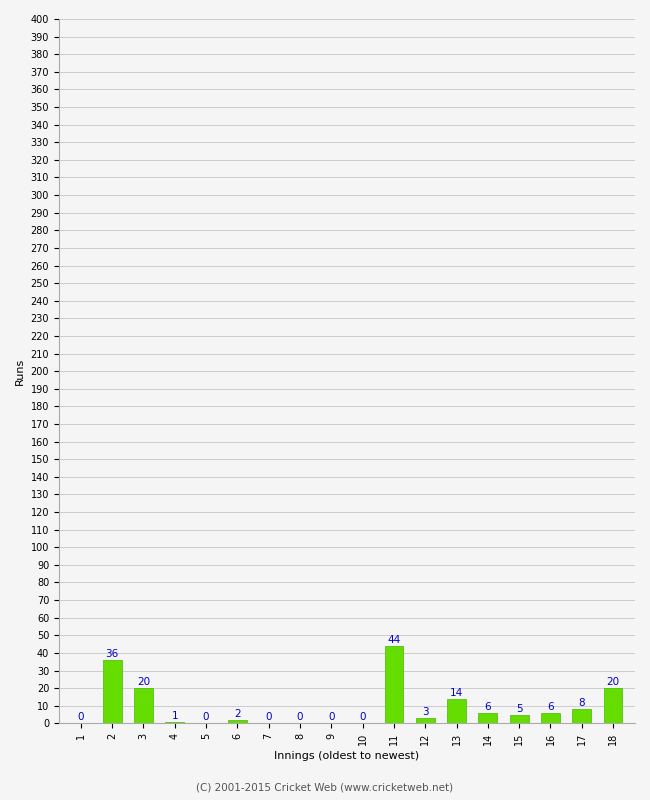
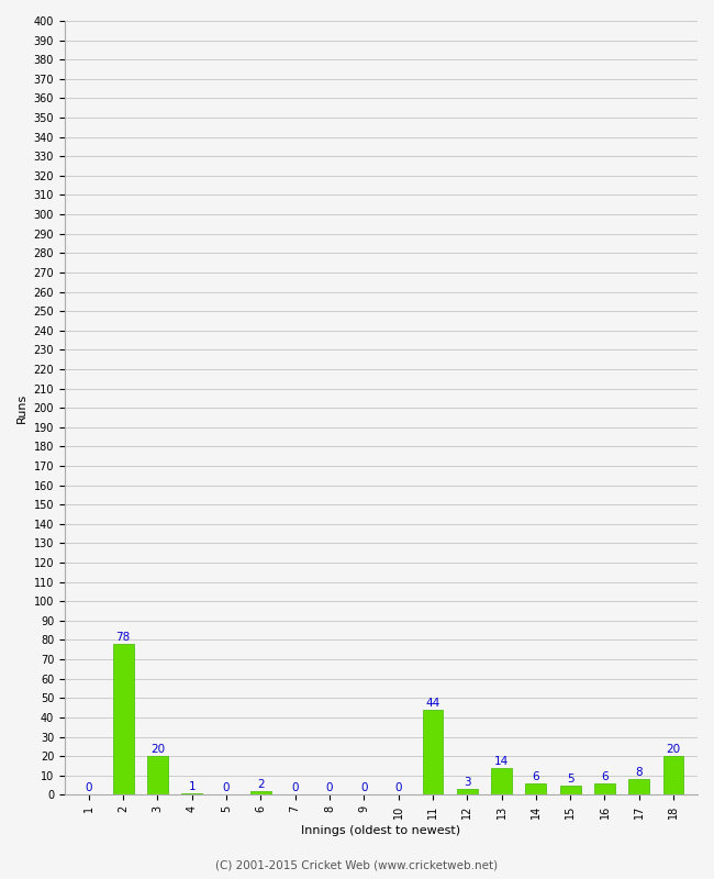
2: 36 -> 78
